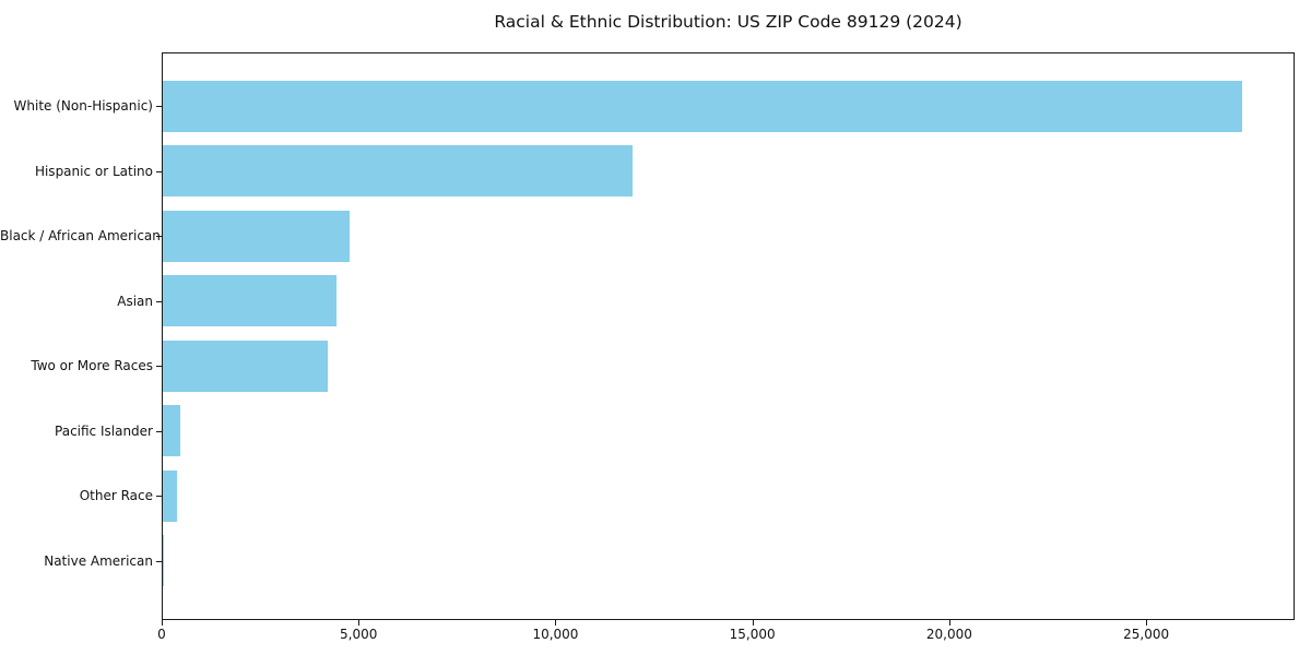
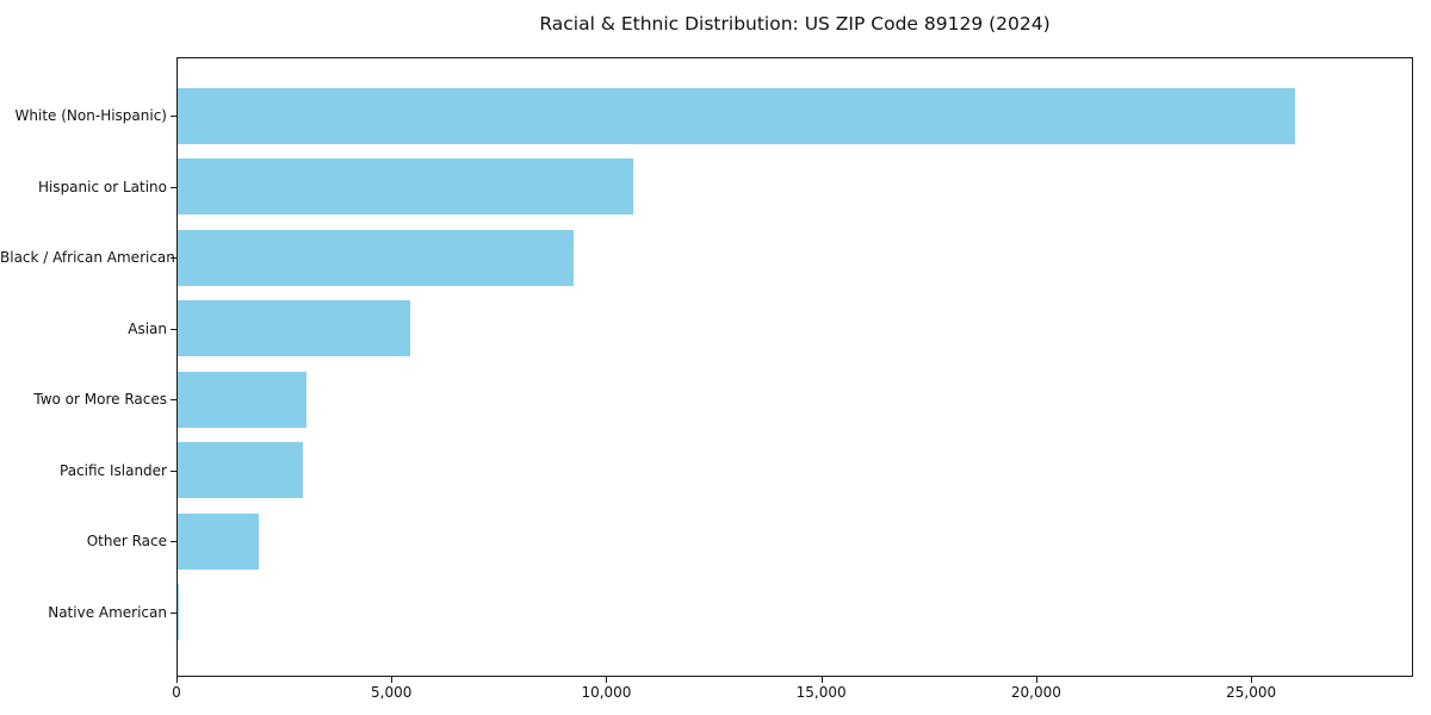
White (Non-Hispanic): 27400 -> 26000
Hispanic or Latino: 11900 -> 10600
Black / African American: 4700 -> 9200
Asian: 4400 -> 5400
Two or More Races: 4200 -> 3000
Pacific Islander: 400 -> 2900
Other Race: 400 -> 1900
